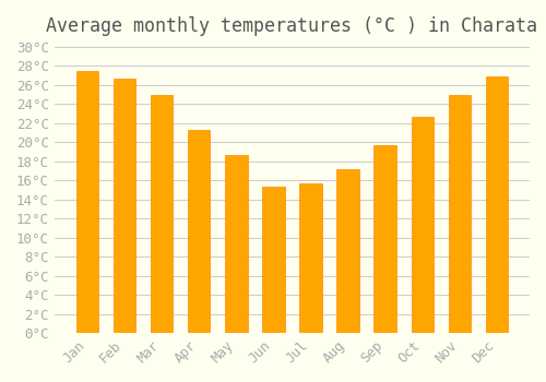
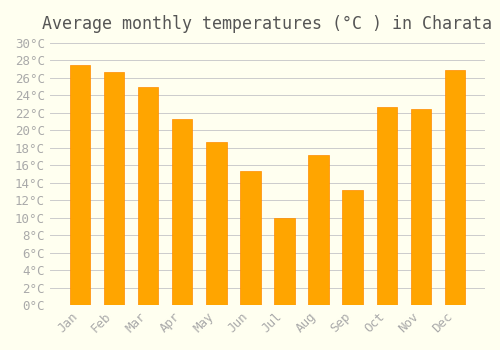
Jul: 15.7°C -> 10.0°C
Sep: 19.7°C -> 13.2°C
Nov: 25.0°C -> 22.4°C
